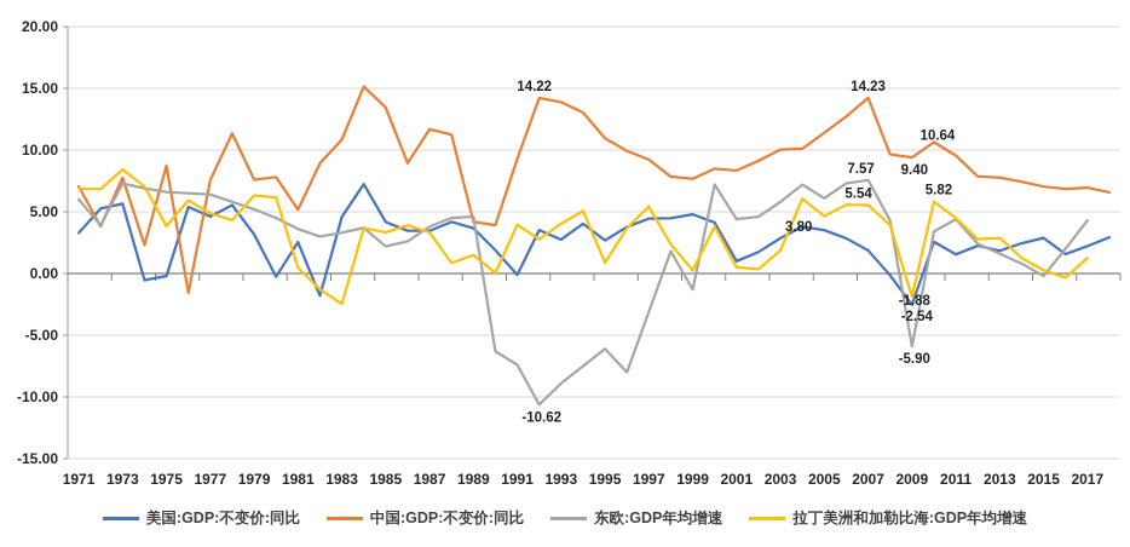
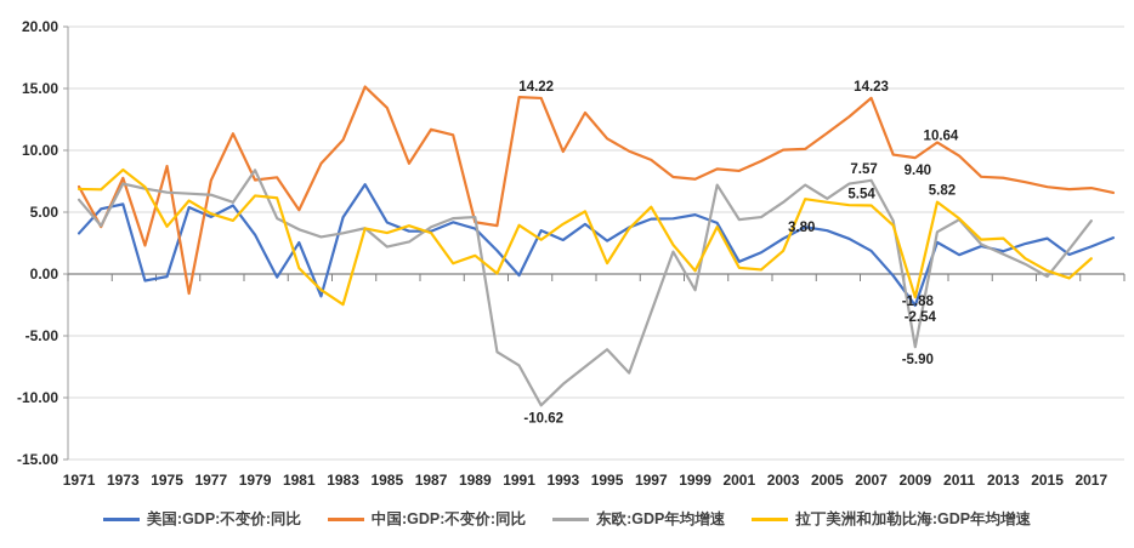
东欧:GDP年均增速/1979: 5.2 -> 8.4
中国:GDP:不变价:同比/1991: 9.3 -> 14.3
中国:GDP:不变价:同比/1993: 13.9 -> 9.9
拉丁美洲和加勒比海:GDP年均增速/2005: 4.6 -> 5.8
